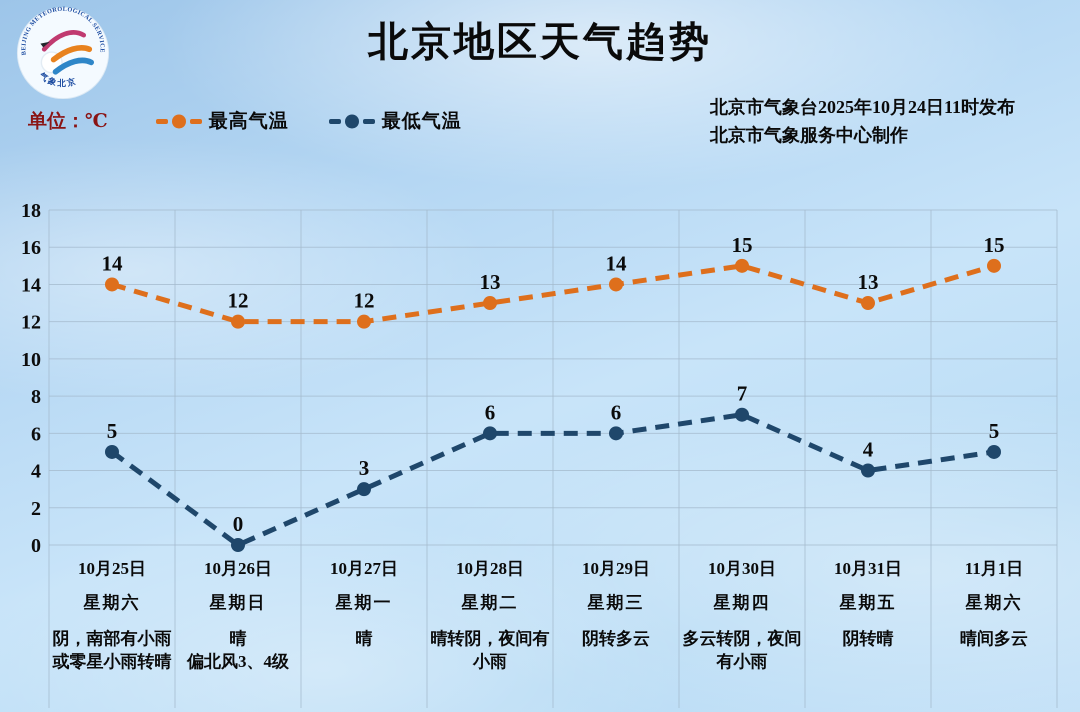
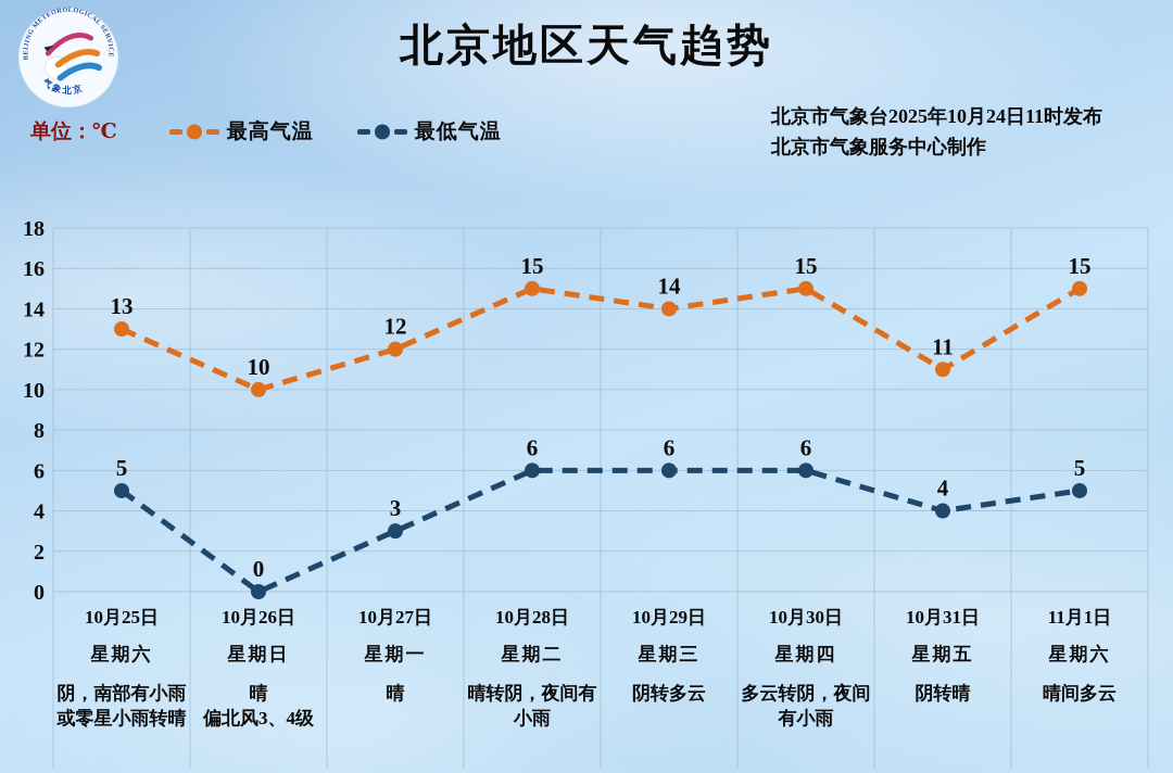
最高气温/10月25日: 14 -> 13
最高气温/10月26日: 12 -> 10
最高气温/10月28日: 13 -> 15
最低气温/10月30日: 7 -> 6
最高气温/10月31日: 13 -> 11
